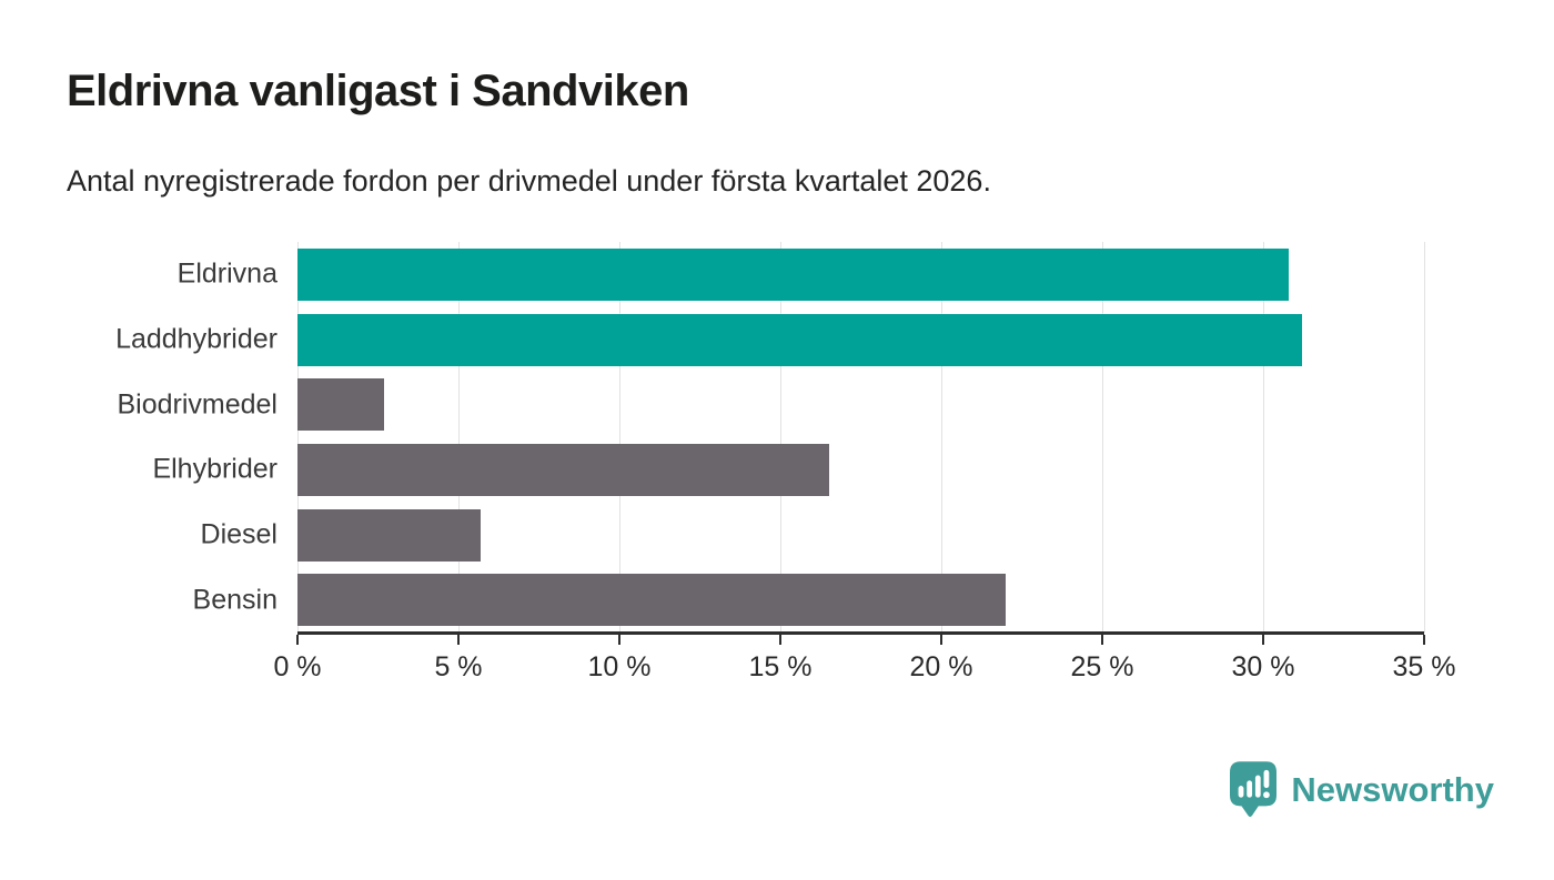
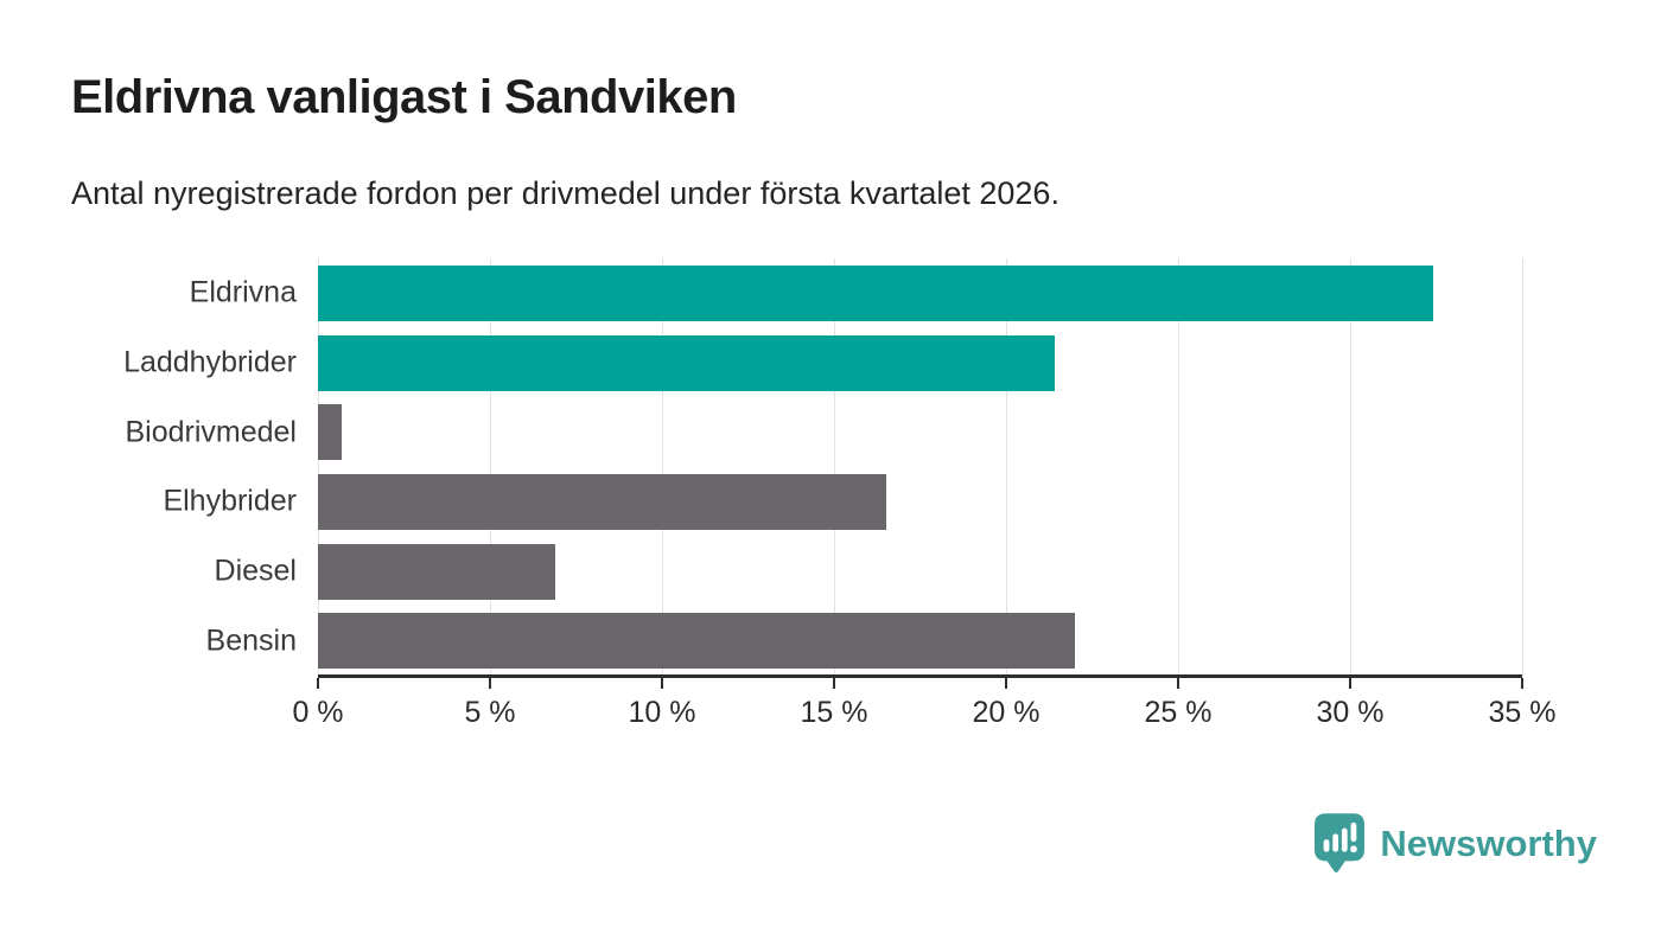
Eldrivna: 30.8% -> 32.4%
Laddhybrider: 31.2% -> 21.4%
Biodrivmedel: 2.7% -> 0.7%
Diesel: 5.7% -> 6.9%
